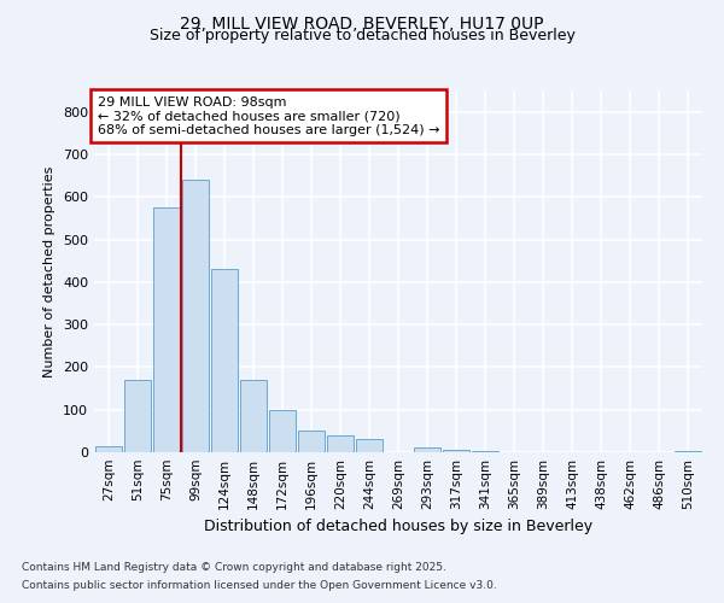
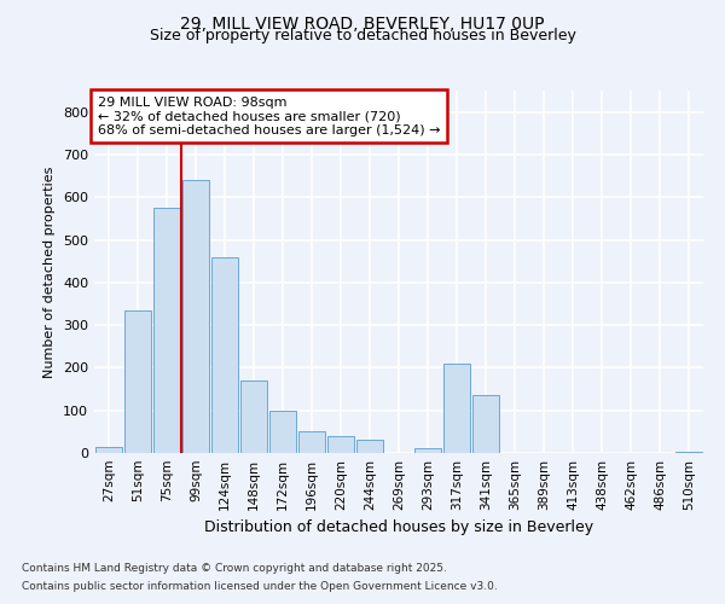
51sqm: 170 -> 335
124sqm: 430 -> 460
317sqm: 5 -> 210
341sqm: 2 -> 135
